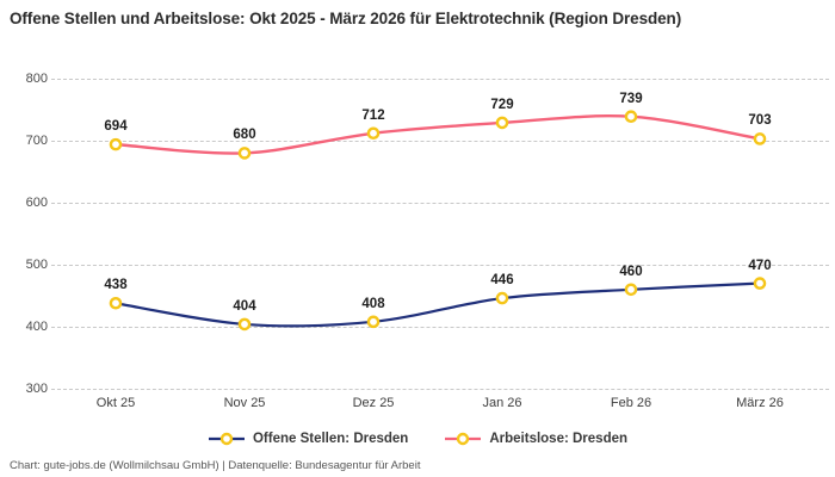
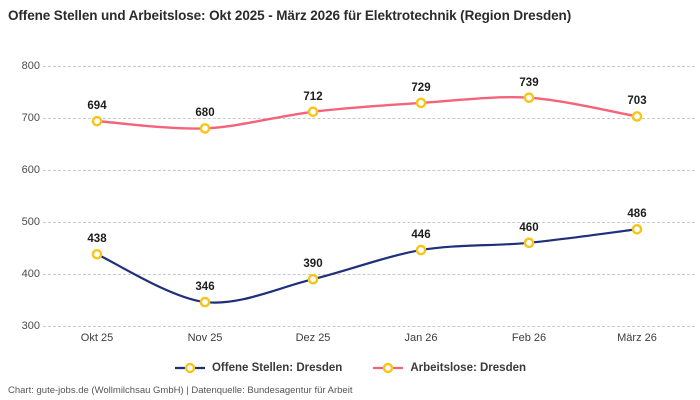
Offene Stellen: Dresden/Nov 25: 404 -> 346
Offene Stellen: Dresden/Dez 25: 408 -> 390
Offene Stellen: Dresden/März 26: 470 -> 486
